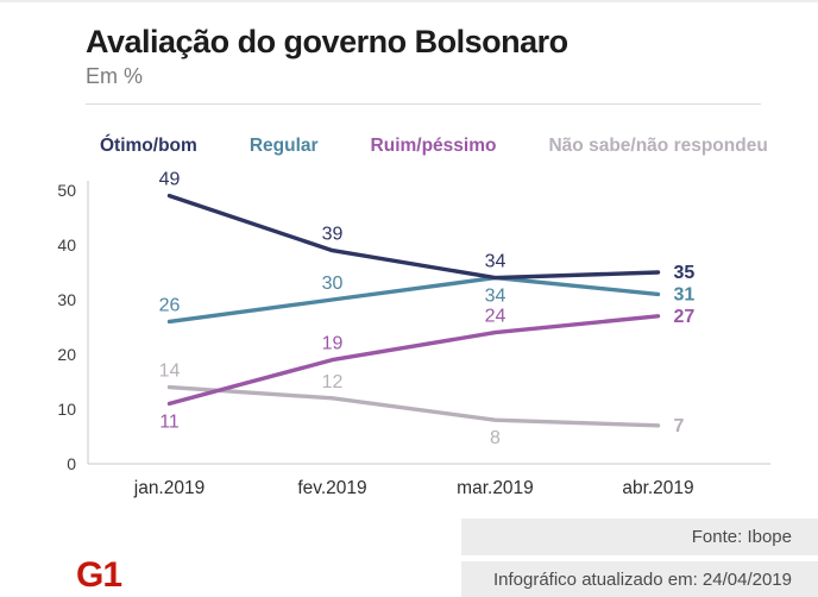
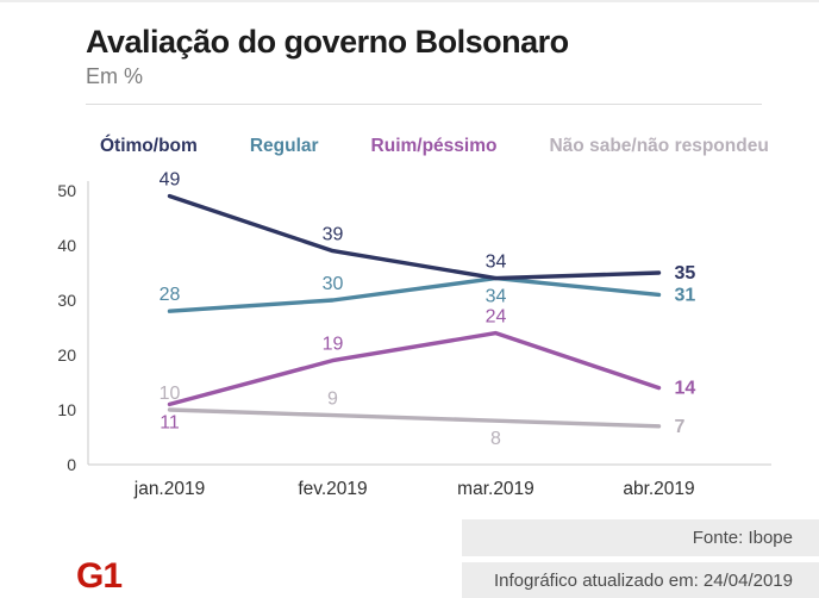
Regular/jan.2019: 26 -> 28
Não sabe/não respondeu/jan.2019: 14 -> 10
Não sabe/não respondeu/fev.2019: 12 -> 9
Ruim/péssimo/abr.2019: 27 -> 14
